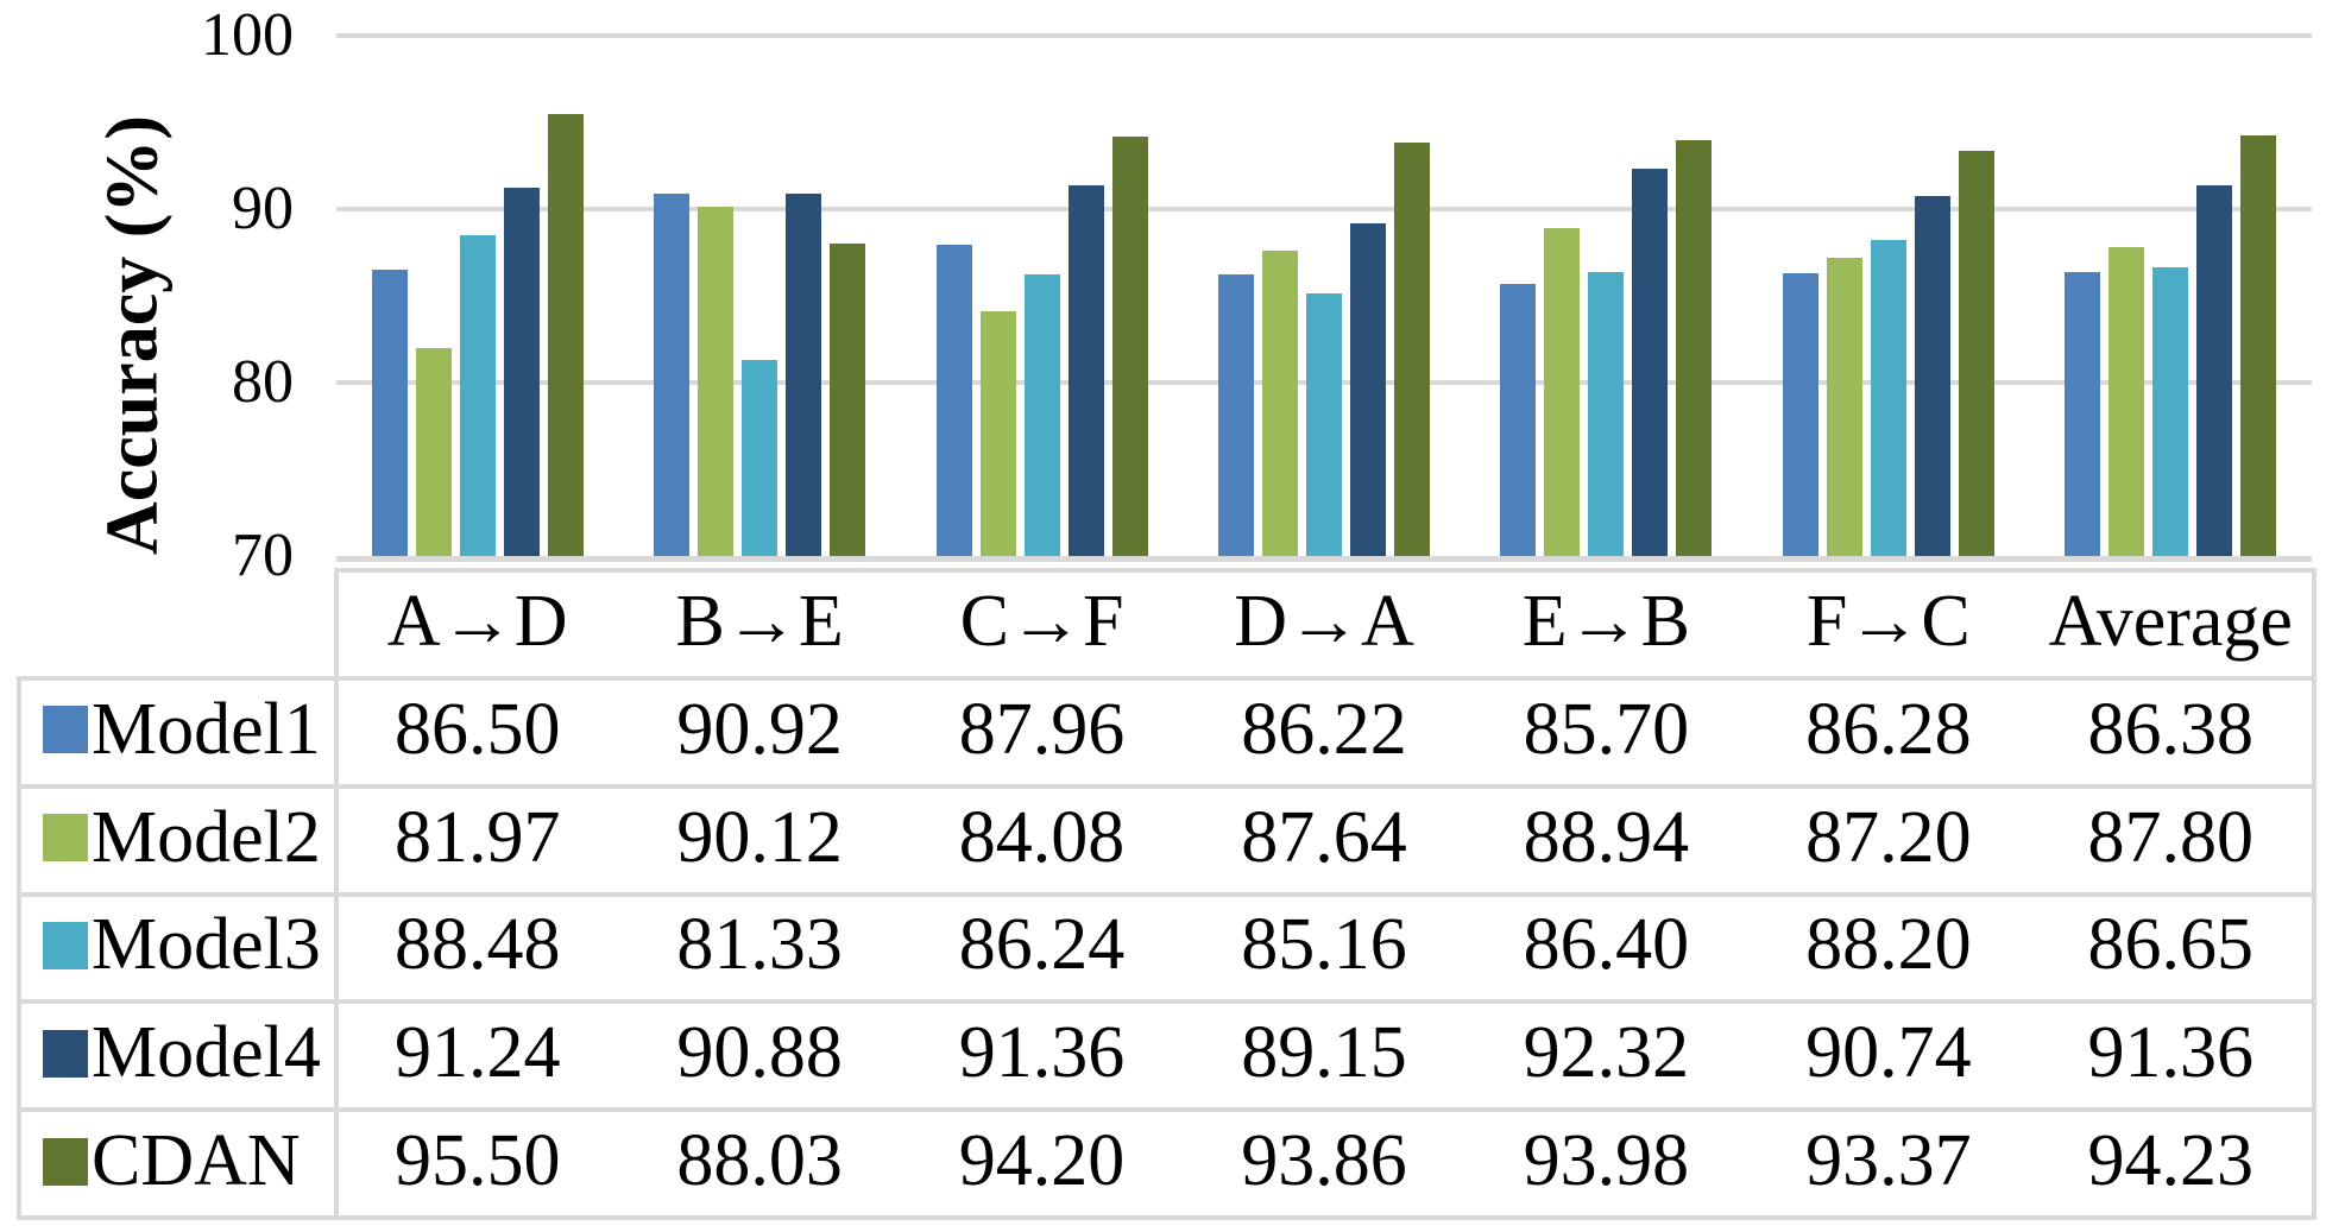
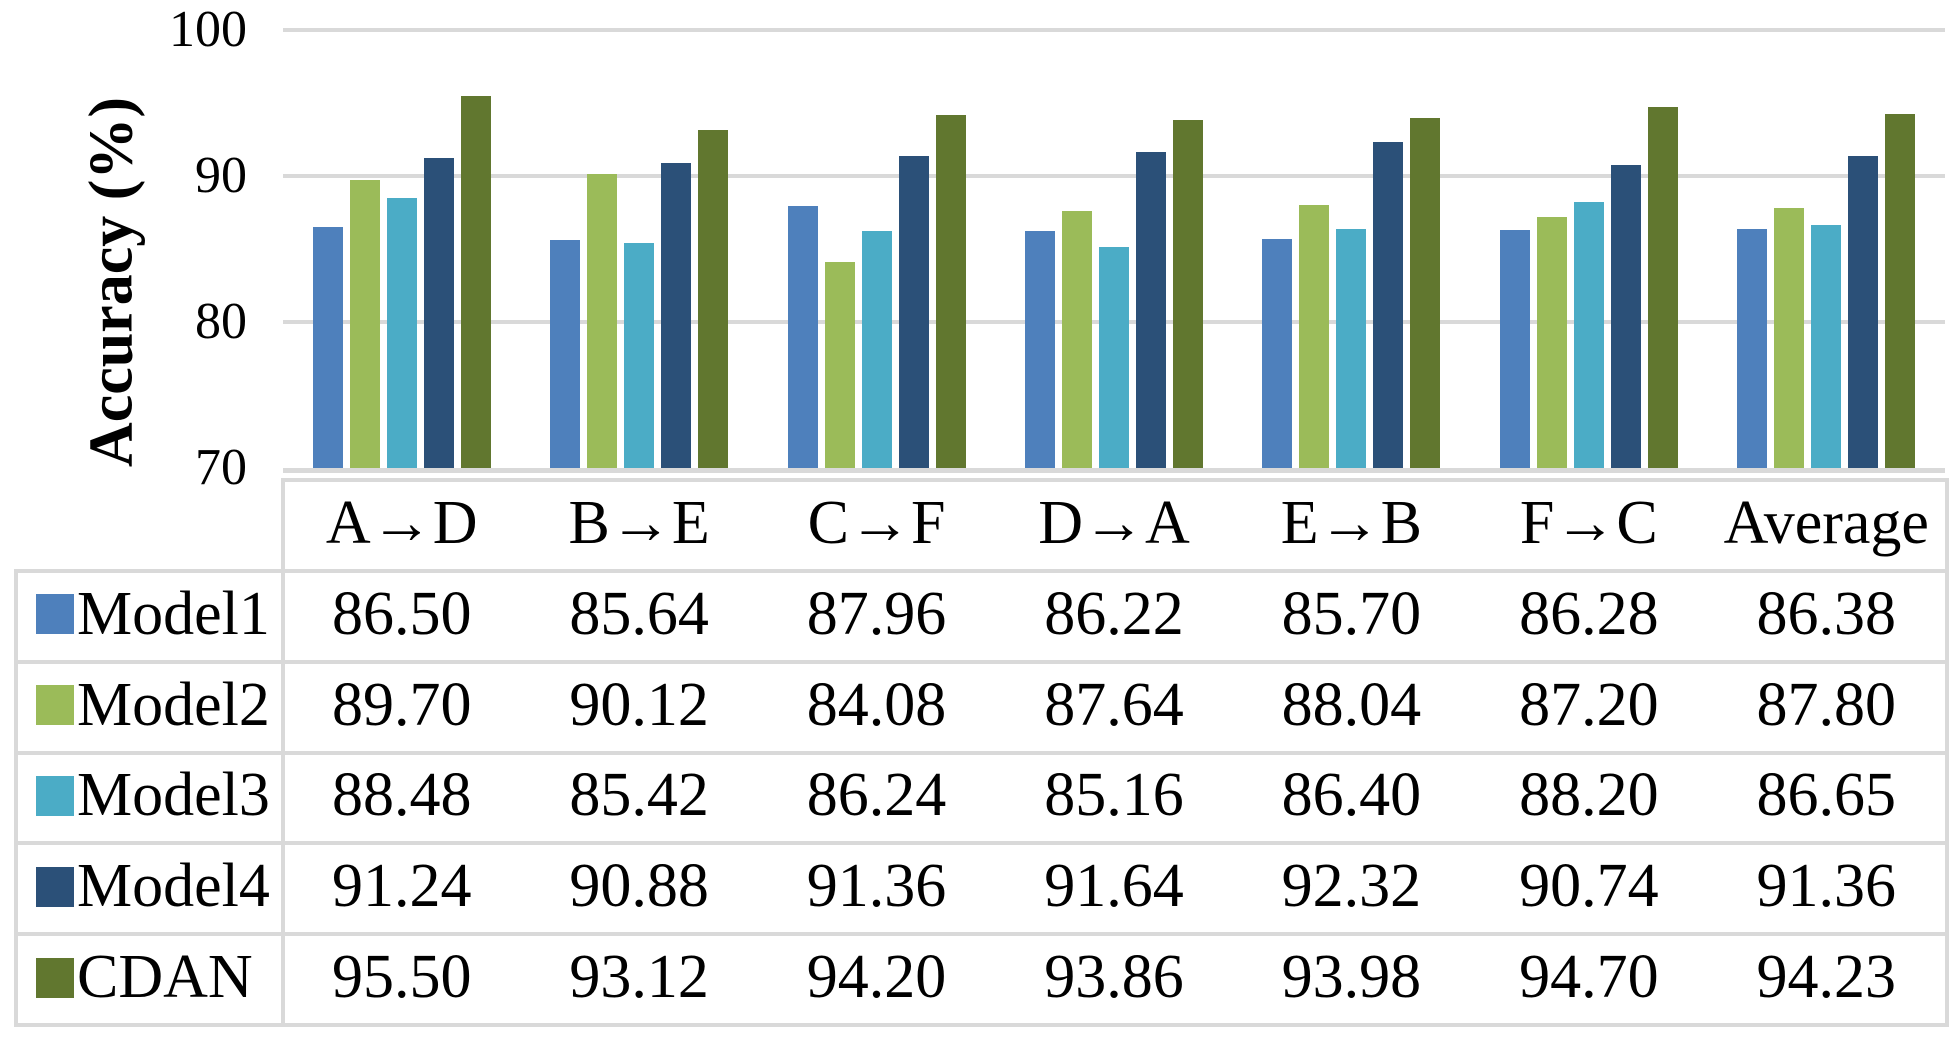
Model2/A→D: 81.97 -> 89.70
Model1/B→E: 90.92 -> 85.64
Model3/B→E: 81.33 -> 85.42
CDAN/B→E: 88.03 -> 93.12
Model4/D→A: 89.15 -> 91.64
Model2/E→B: 88.94 -> 88.04
CDAN/F→C: 93.37 -> 94.70
